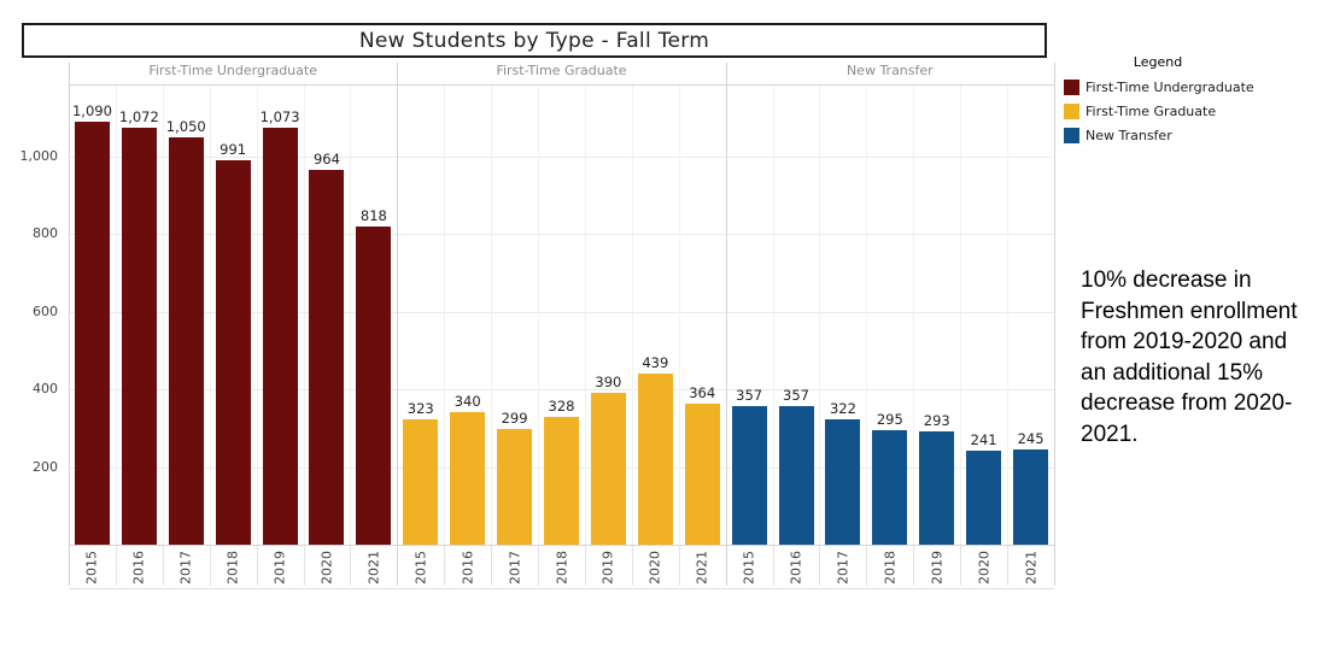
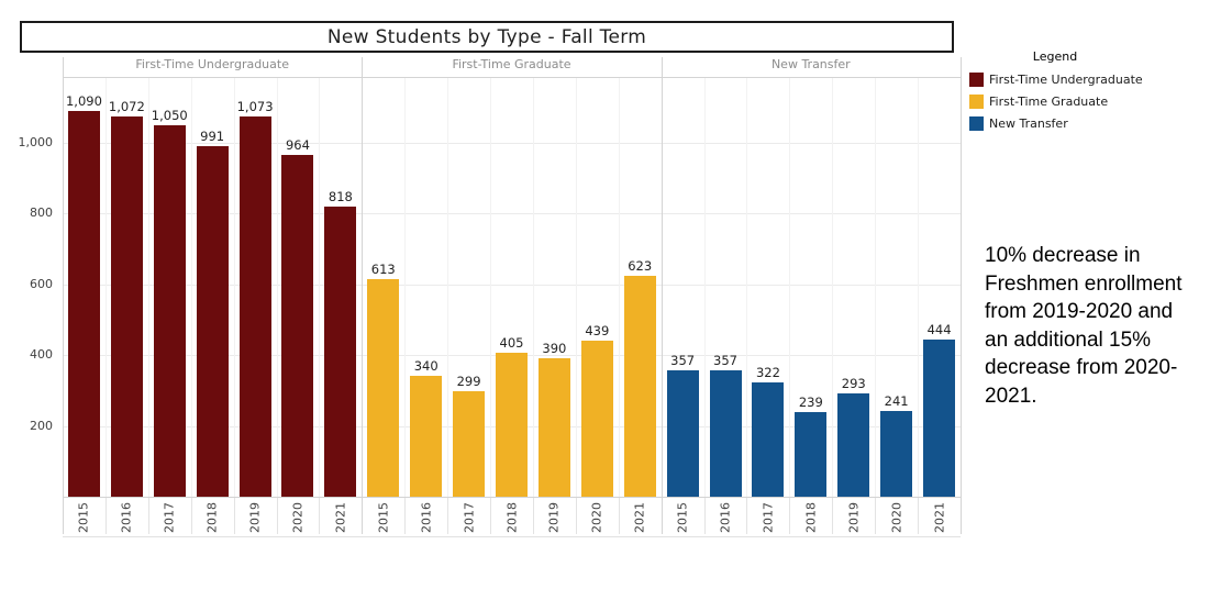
First-Time Graduate/2015: 323 -> 613
First-Time Graduate/2018: 328 -> 405
New Transfer/2018: 295 -> 239
First-Time Graduate/2021: 364 -> 623
New Transfer/2021: 245 -> 444
